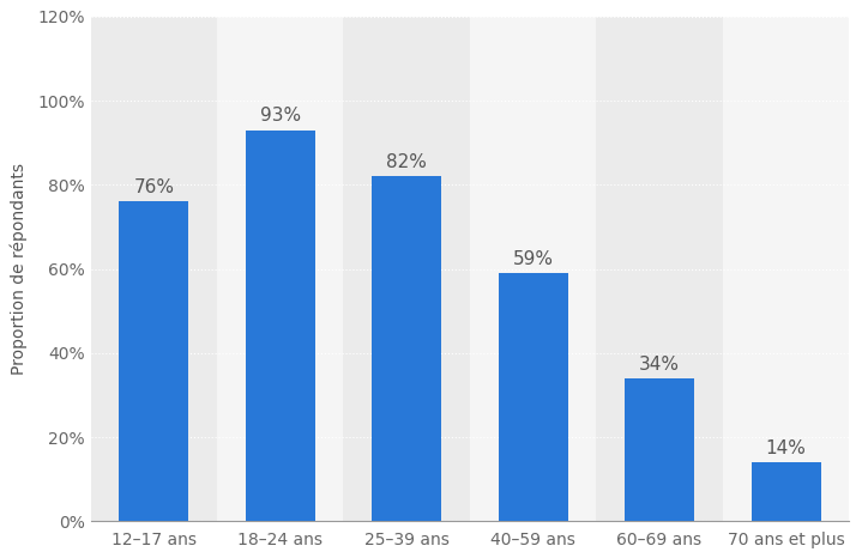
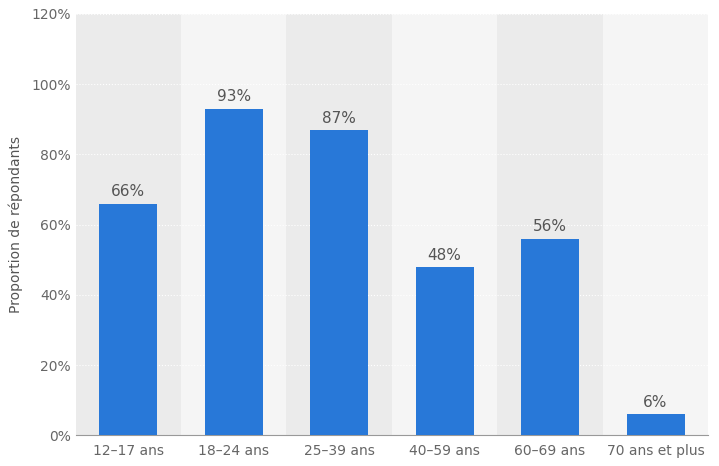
12–17 ans: 76% -> 66%
25–39 ans: 82% -> 87%
40–59 ans: 59% -> 48%
60–69 ans: 34% -> 56%
70 ans et plus: 14% -> 6%
